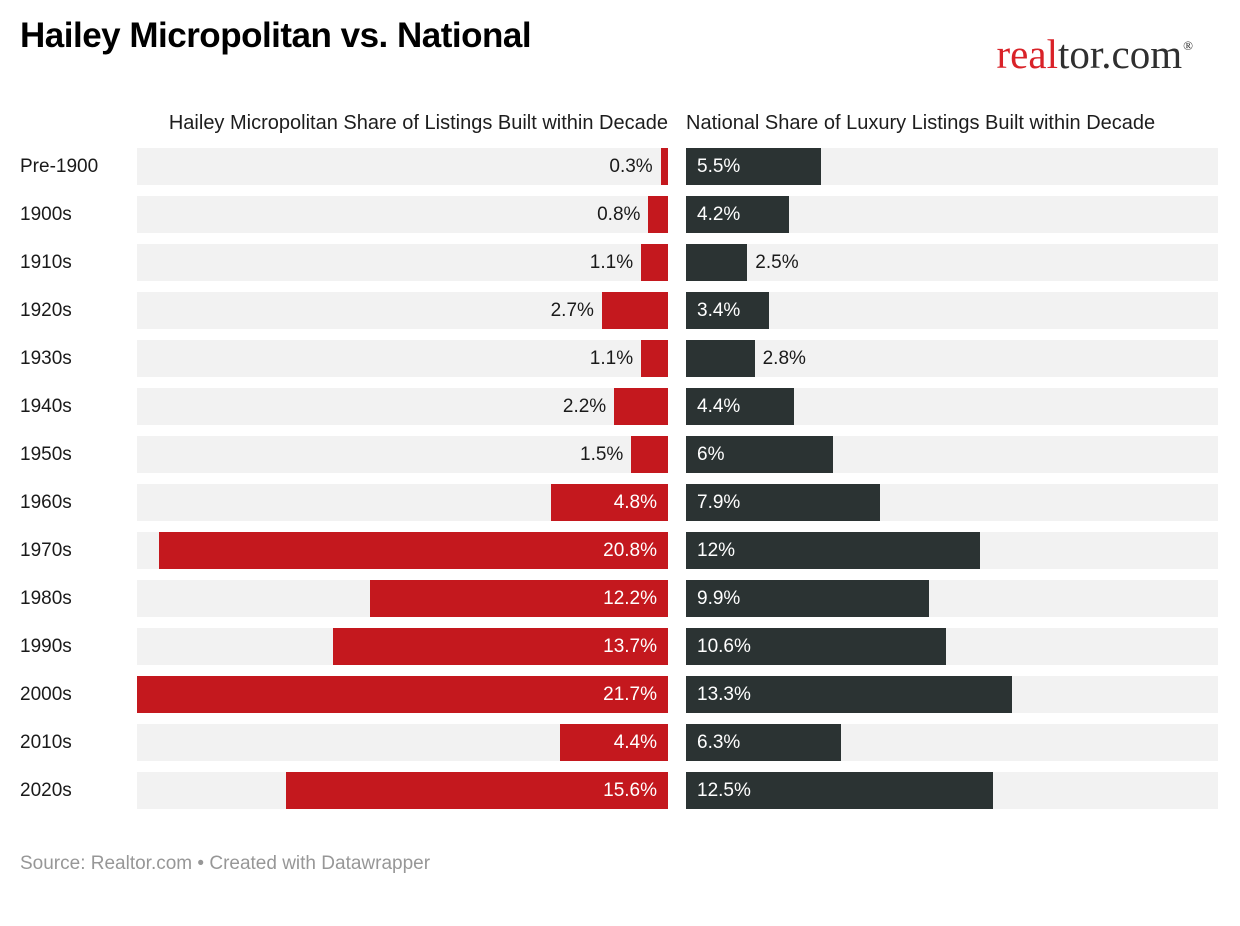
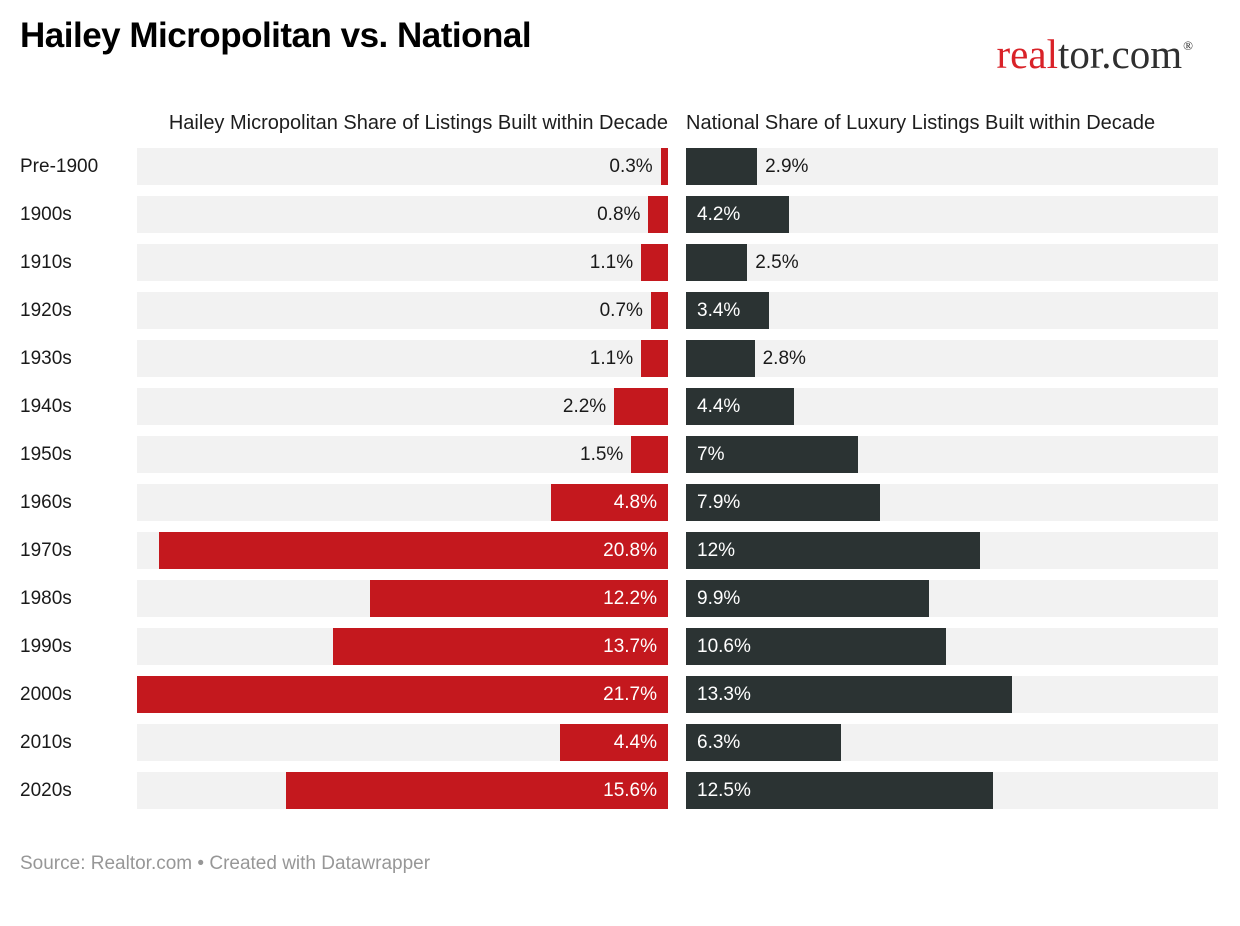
National Share of Luxury Listings Built within Decade/Pre-1900: 5.5% -> 2.9%
Hailey Micropolitan Share of Listings Built within Decade/1920s: 2.7% -> 0.7%
National Share of Luxury Listings Built within Decade/1950s: 6% -> 7%
